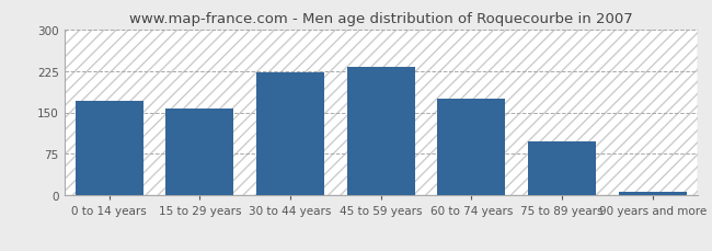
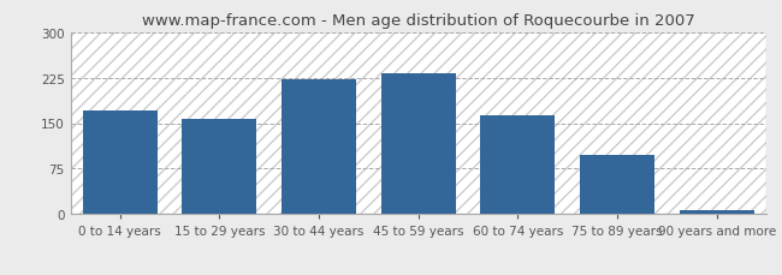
60 to 74 years: 174 -> 162
